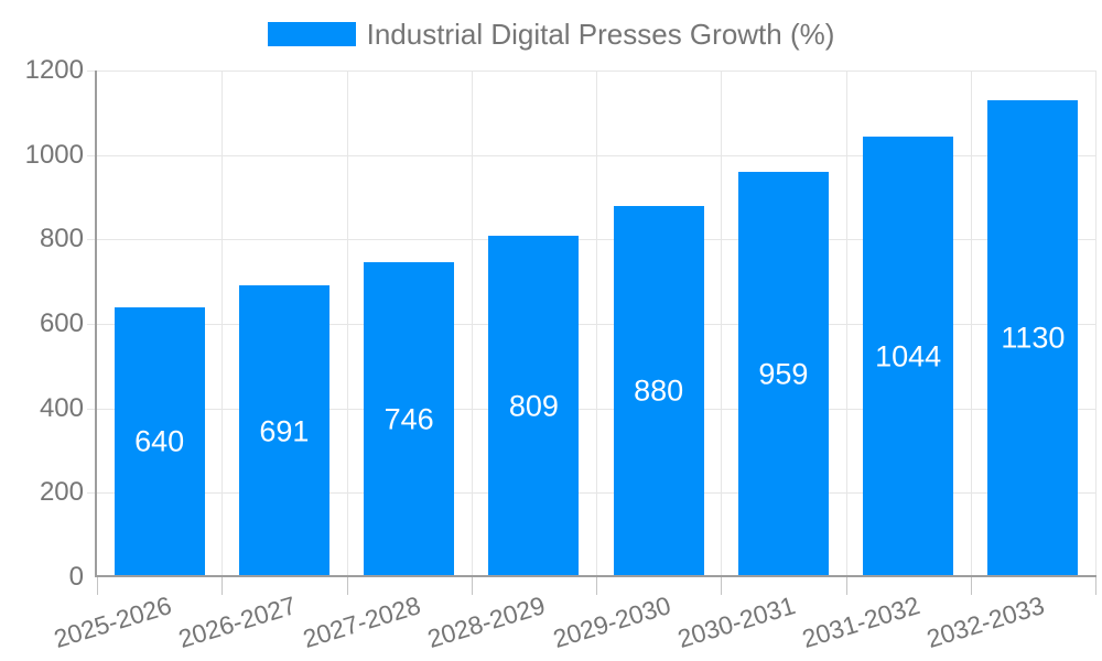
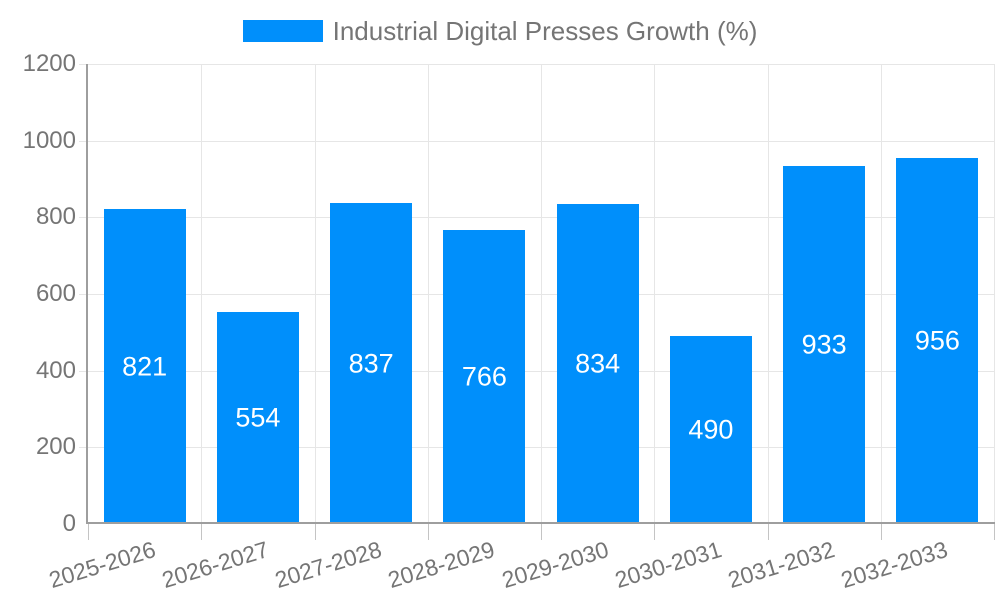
2025-2026: 640 -> 821
2026-2027: 691 -> 554
2027-2028: 746 -> 837
2028-2029: 809 -> 766
2029-2030: 880 -> 834
2030-2031: 959 -> 490
2031-2032: 1044 -> 933
2032-2033: 1130 -> 956
